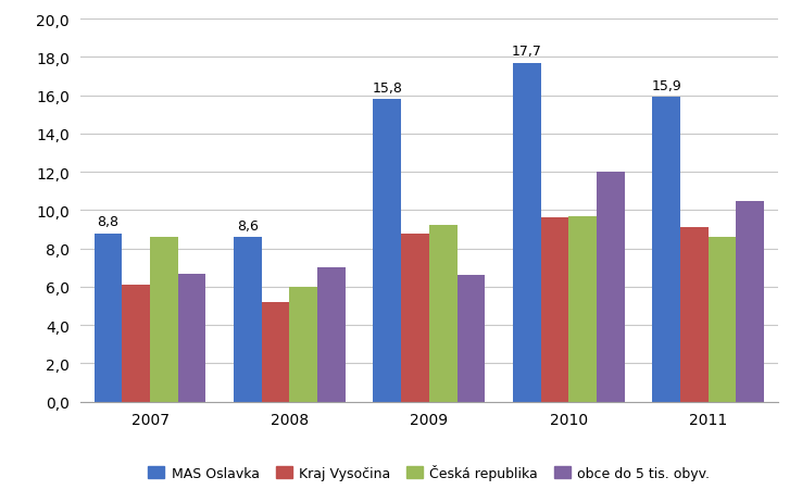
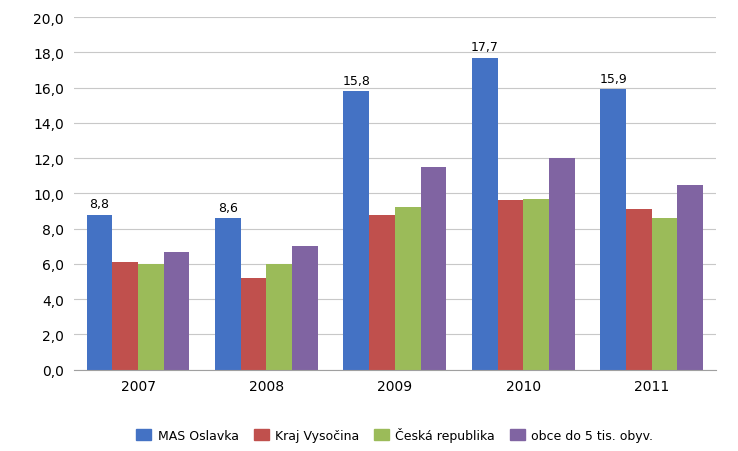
Česká republika/2007: 8,6 -> 6,0
obce do 5 tis. obyv./2009: 6,6 -> 11,5
